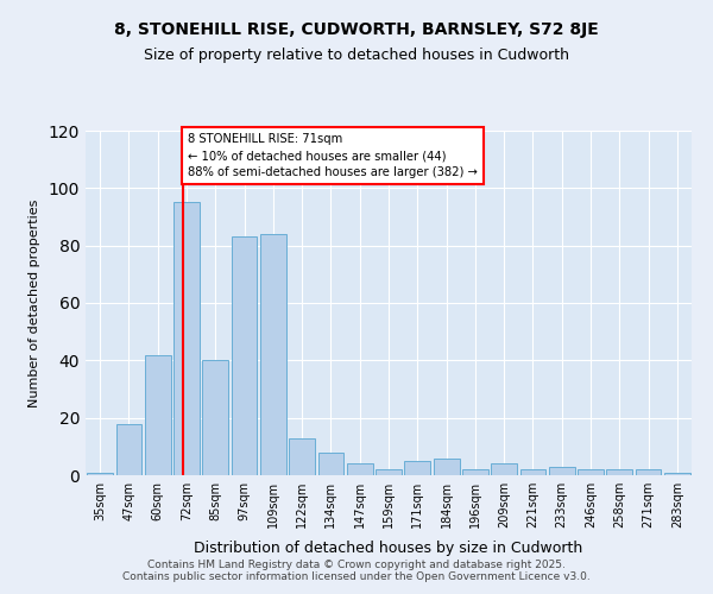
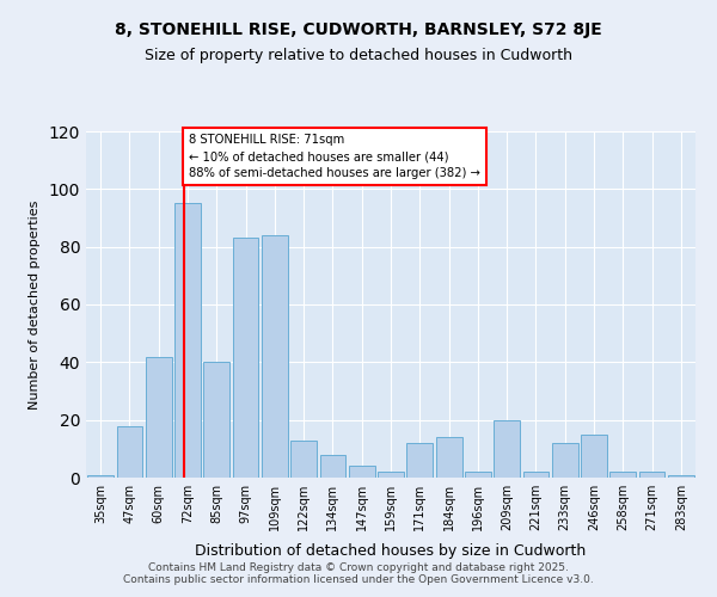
171sqm: 5 -> 12
184sqm: 6 -> 14
209sqm: 4 -> 20
233sqm: 3 -> 12
246sqm: 2 -> 15
